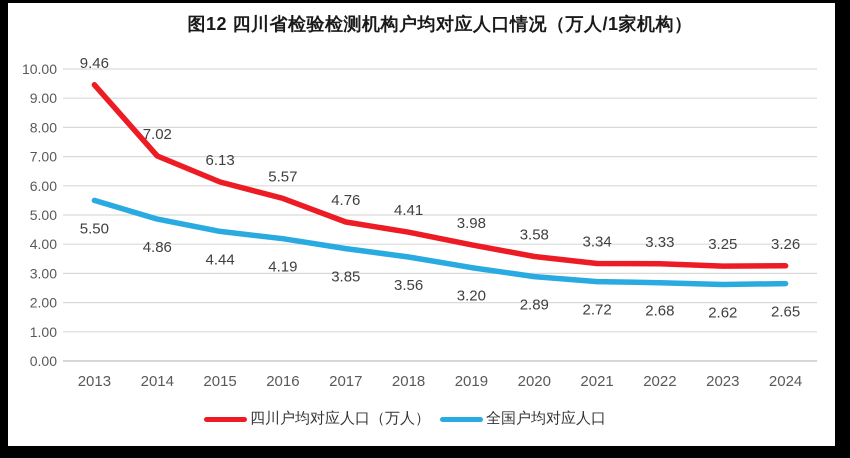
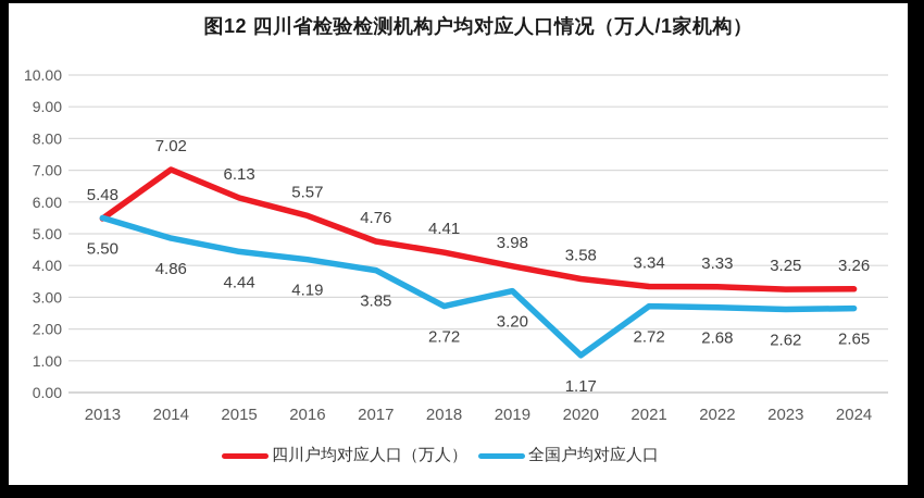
四川户均对应人口（万人）/2013: 9.46 -> 5.48
全国户均对应人口/2018: 3.56 -> 2.72
全国户均对应人口/2020: 2.89 -> 1.17
